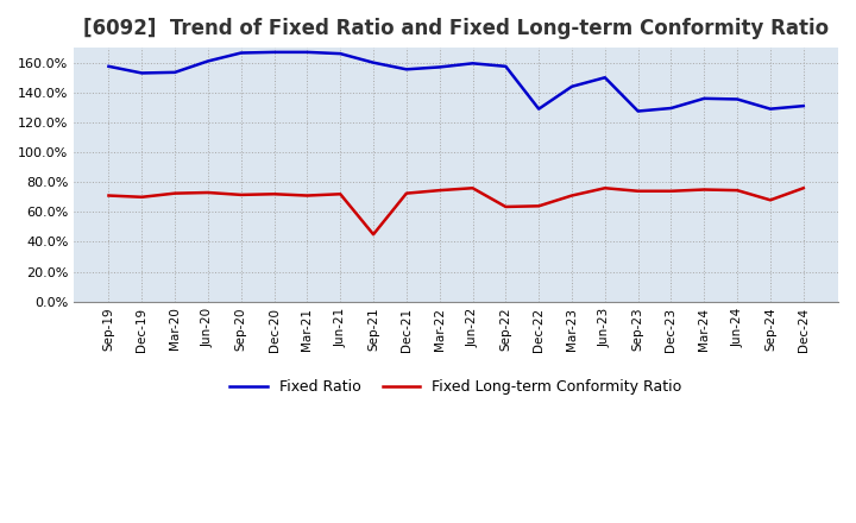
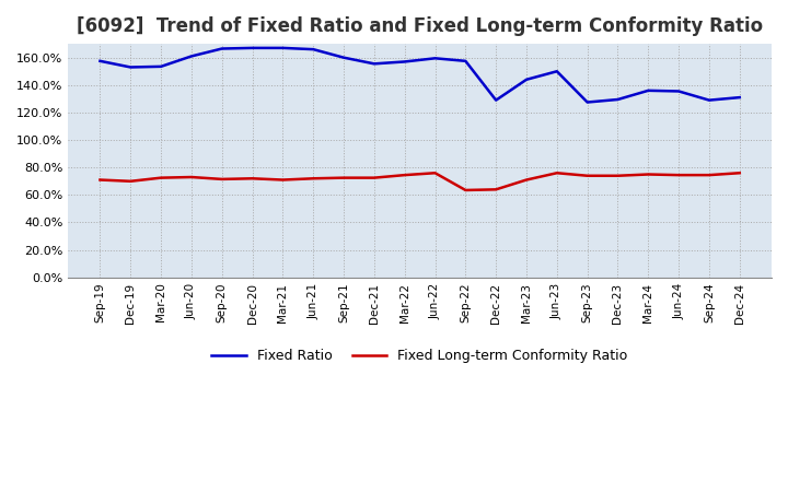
Fixed Long-term Conformity Ratio/Sep-21: 45% -> 72%
Fixed Long-term Conformity Ratio/Sep-24: 68% -> 74%
